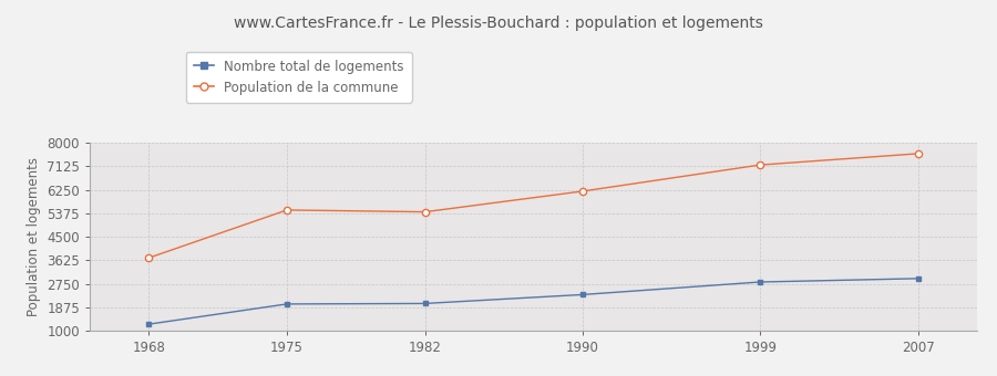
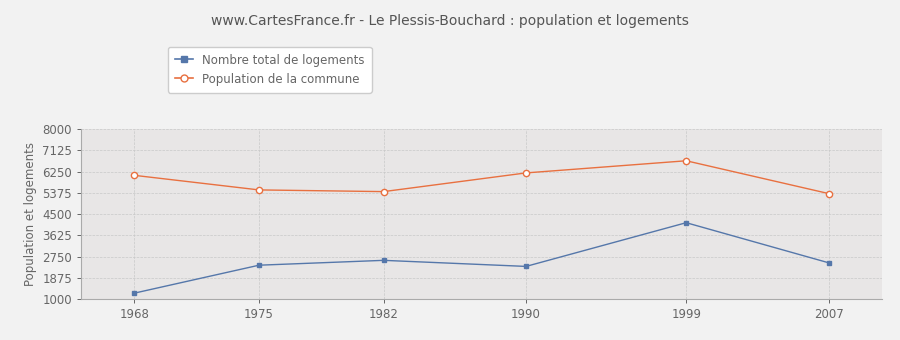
Population de la commune/1968: 3720 -> 6100
Nombre total de logements/1975: 2000 -> 2400
Nombre total de logements/1982: 2020 -> 2600
Nombre total de logements/1999: 2820 -> 4150
Population de la commune/1999: 7180 -> 6700
Nombre total de logements/2007: 2950 -> 2500
Population de la commune/2007: 7600 -> 5350
